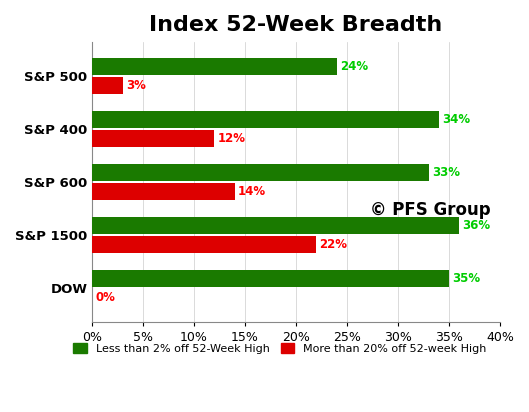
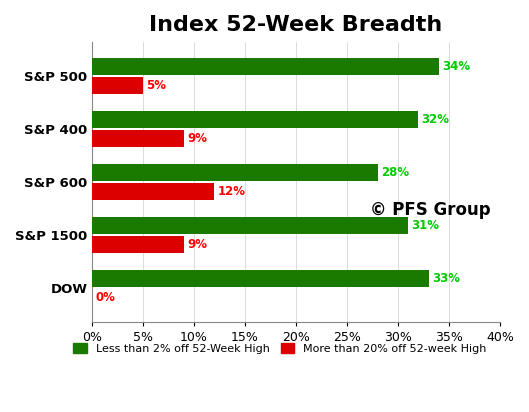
Less than 2% off 52-Week High/S&P 500: 24% -> 34%
More than 20% off 52-week High/S&P 500: 3% -> 5%
Less than 2% off 52-Week High/S&P 400: 34% -> 32%
More than 20% off 52-week High/S&P 400: 12% -> 9%
Less than 2% off 52-Week High/S&P 600: 33% -> 28%
More than 20% off 52-week High/S&P 600: 14% -> 12%
Less than 2% off 52-Week High/S&P 1500: 36% -> 31%
More than 20% off 52-week High/S&P 1500: 22% -> 9%
Less than 2% off 52-Week High/DOW: 35% -> 33%
